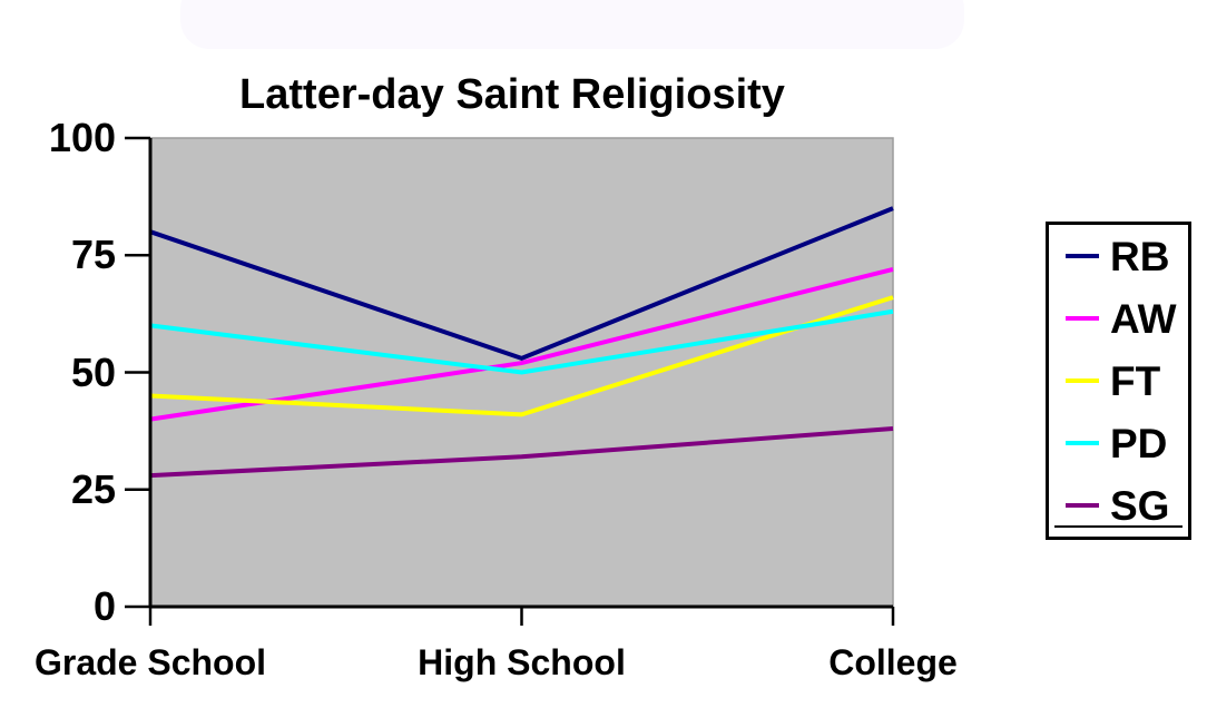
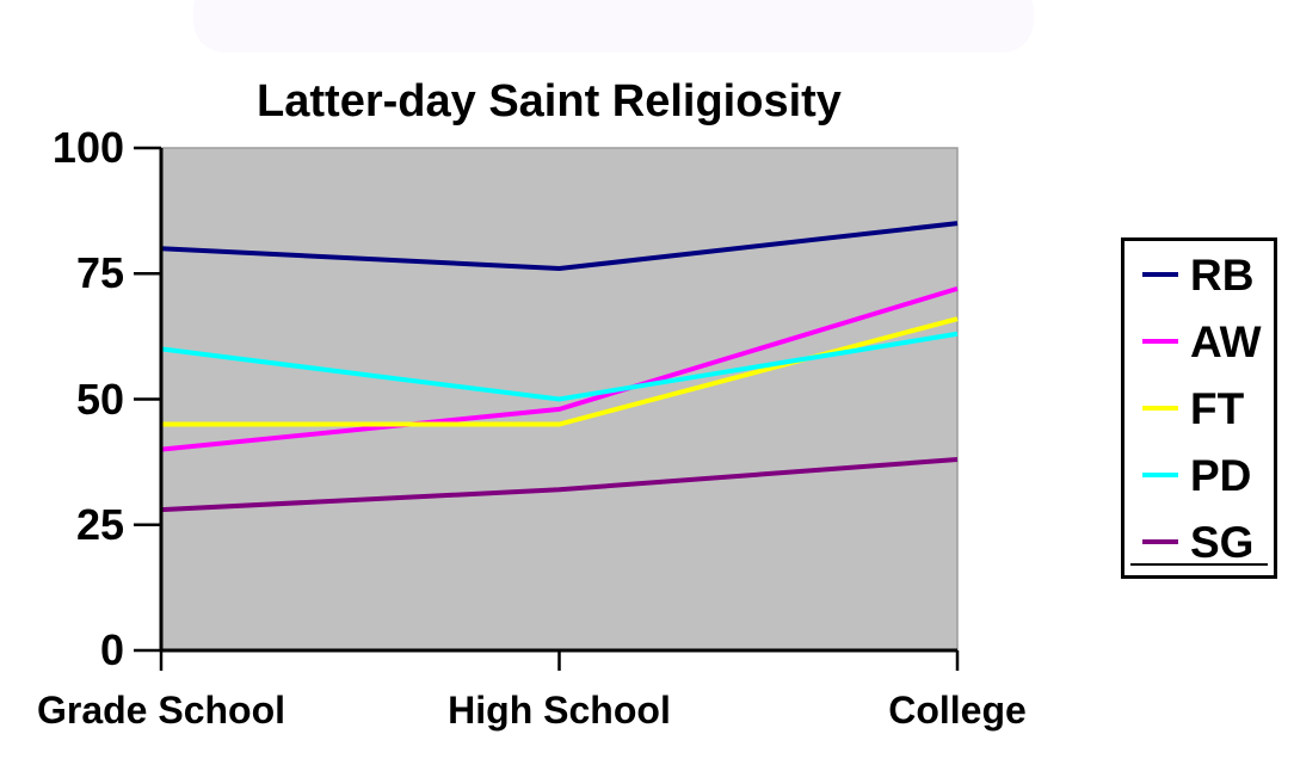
RB/High School: 53 -> 76
AW/High School: 52 -> 48
FT/High School: 41 -> 45
